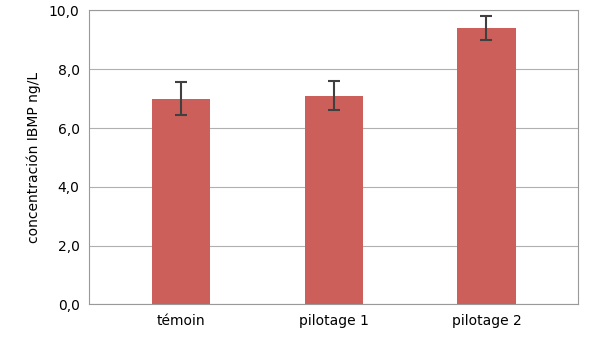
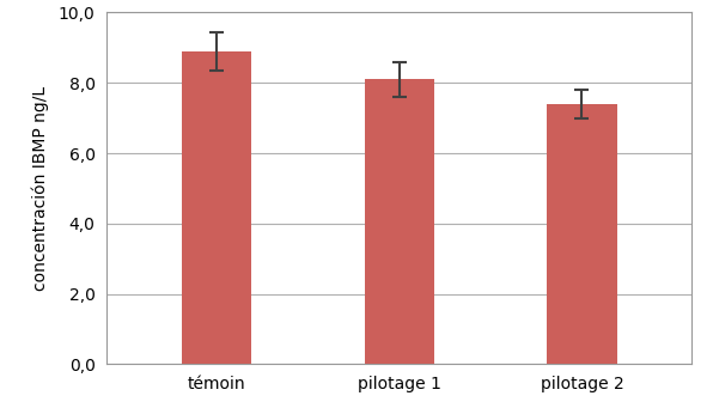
témoin: 7,0 -> 8,9
pilotage 1: 7,1 -> 8,1
pilotage 2: 9,4 -> 7,4
